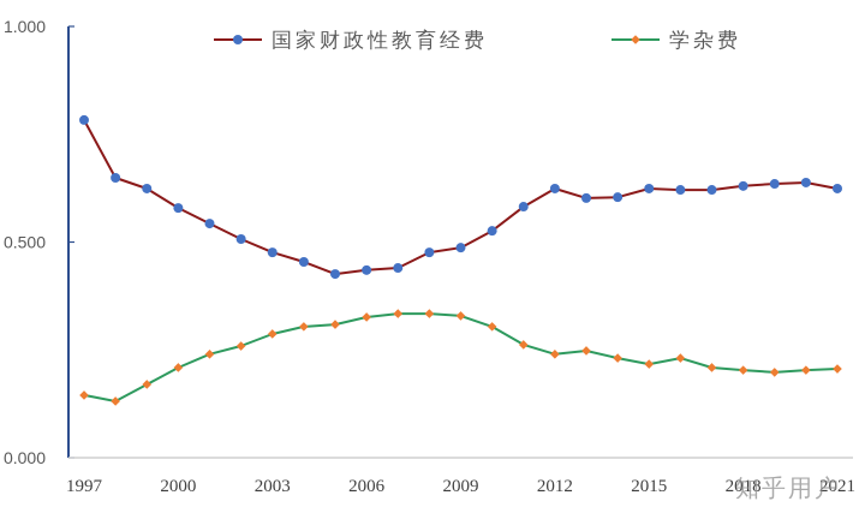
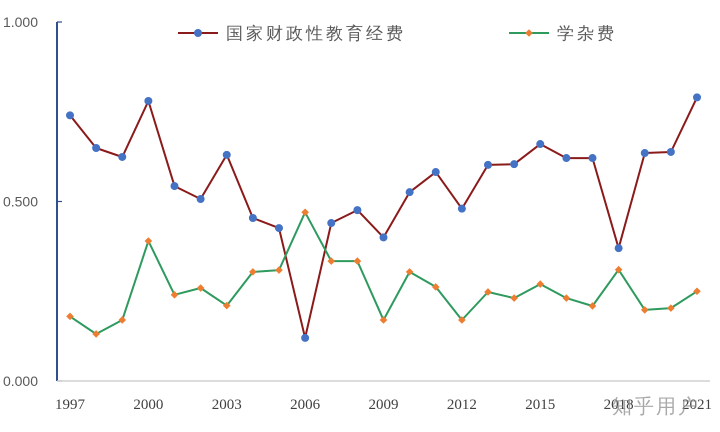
国家财政性教育经费/1997: 0.78 -> 0.74
学杂费/1997: 0.14 -> 0.18
国家财政性教育经费/2000: 0.58 -> 0.78
学杂费/2000: 0.21 -> 0.39
国家财政性教育经费/2003: 0.48 -> 0.63
学杂费/2003: 0.29 -> 0.21
国家财政性教育经费/2006: 0.43 -> 0.12
学杂费/2006: 0.33 -> 0.47
国家财政性教育经费/2009: 0.49 -> 0.40
学杂费/2009: 0.33 -> 0.17
国家财政性教育经费/2012: 0.62 -> 0.48
学杂费/2012: 0.24 -> 0.17
国家财政性教育经费/2015: 0.62 -> 0.66
学杂费/2015: 0.22 -> 0.27
国家财政性教育经费/2018: 0.63 -> 0.37
学杂费/2018: 0.20 -> 0.31
国家财政性教育经费/2021: 0.62 -> 0.79
学杂费/2021: 0.21 -> 0.25
